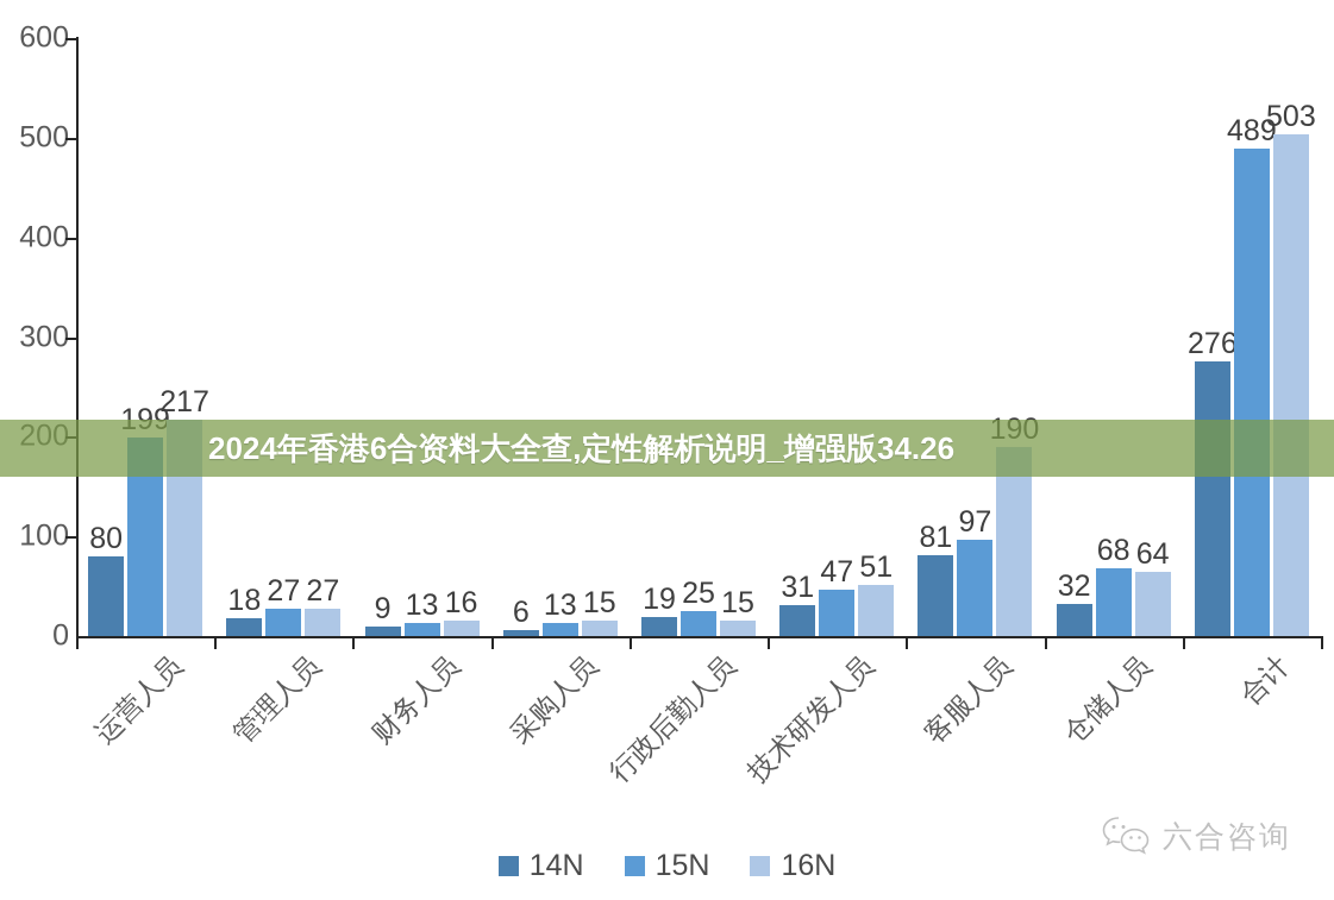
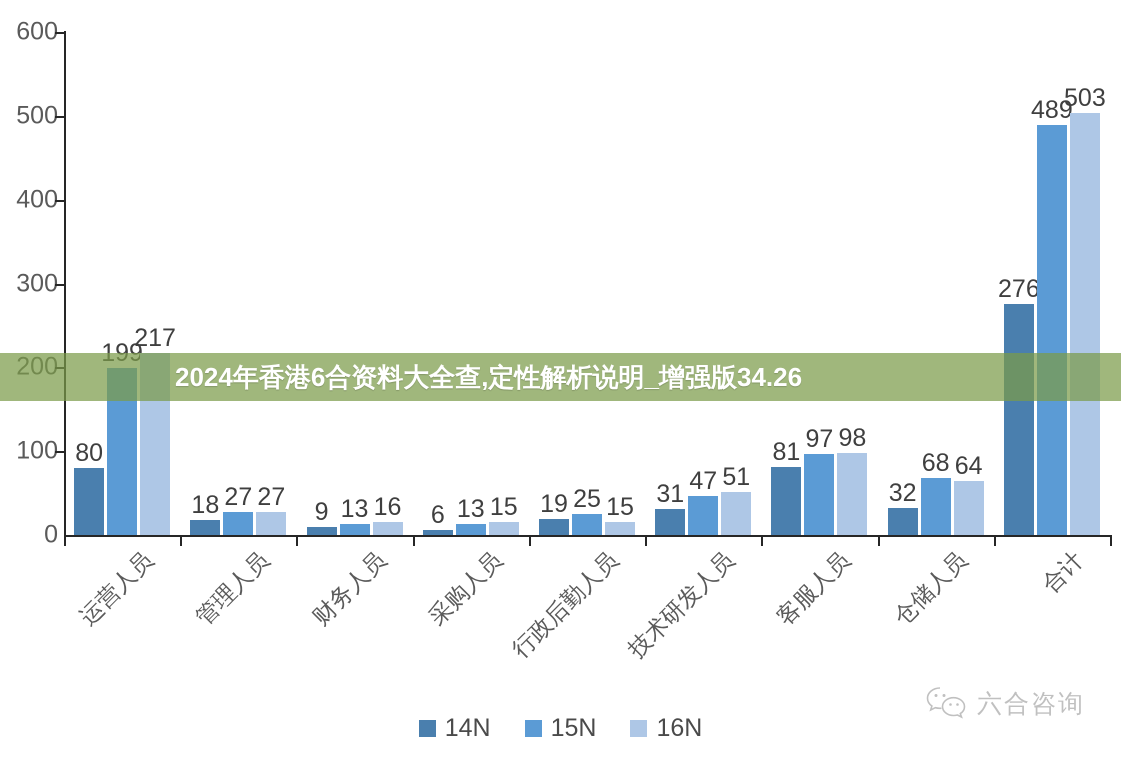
16N/客服人员: 190 -> 98
